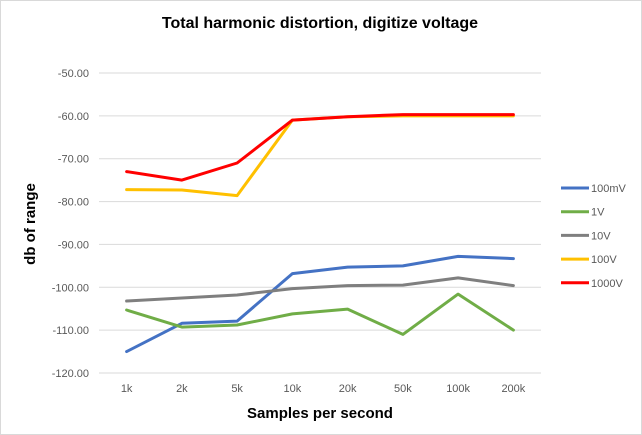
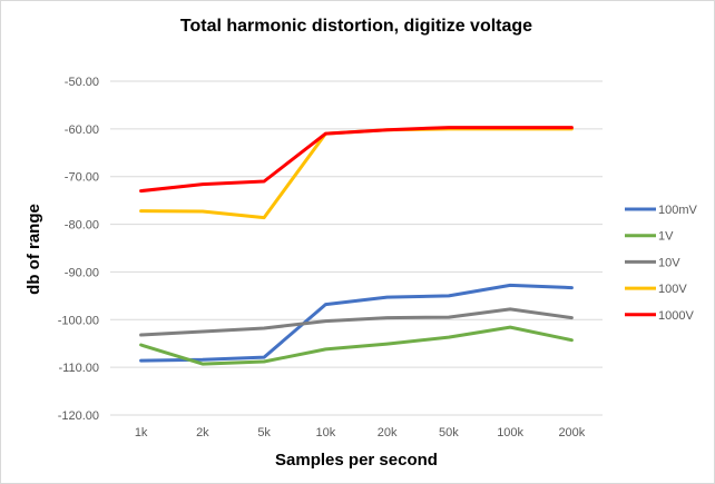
100mV/1k: -115 -> -109
1000V/2k: -75 -> -72
1V/50k: -111 -> -104
1V/200k: -110 -> -104
